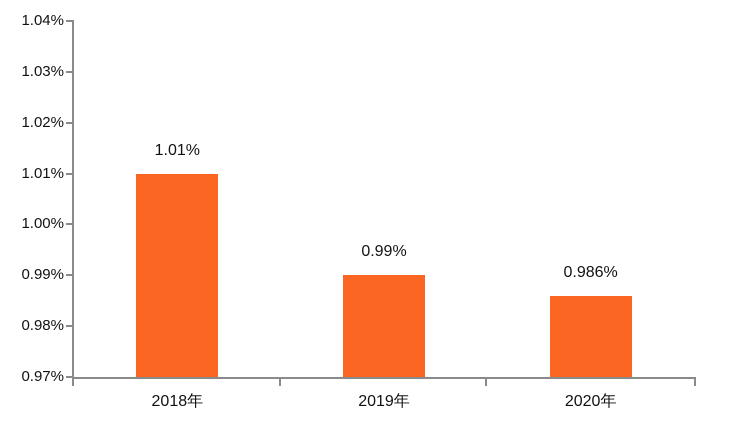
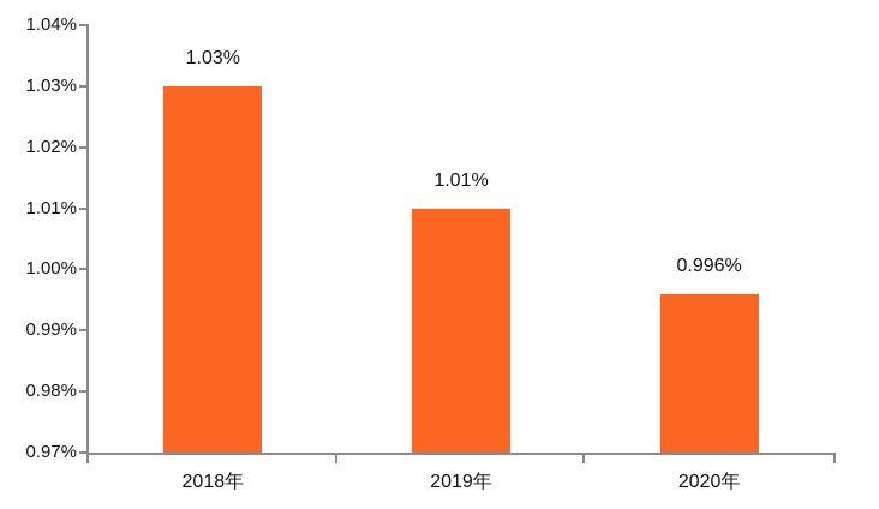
2018年: 1.01% -> 1.03%
2019年: 0.99% -> 1.01%
2020年: 0.986% -> 0.996%
